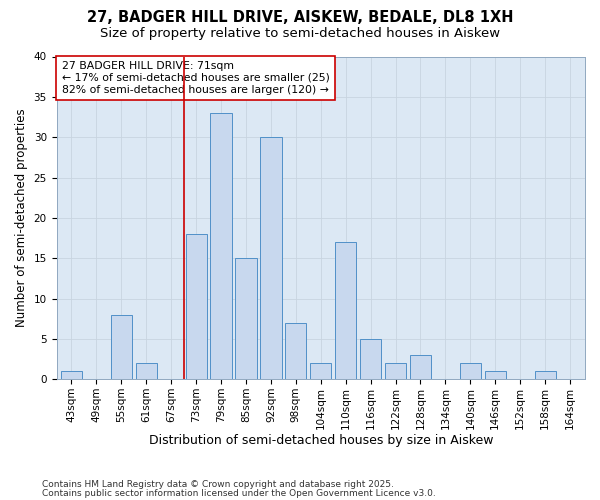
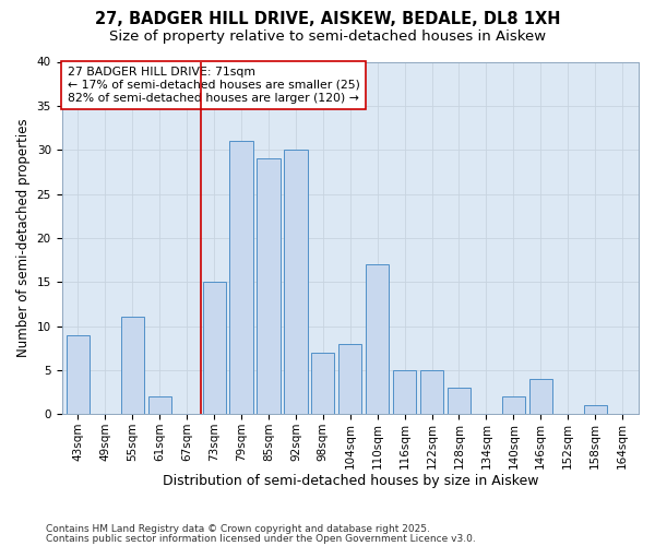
43sqm: 1 -> 9
55sqm: 8 -> 11
73sqm: 18 -> 15
79sqm: 33 -> 31
85sqm: 15 -> 29
104sqm: 2 -> 8
122sqm: 2 -> 5
146sqm: 1 -> 4
